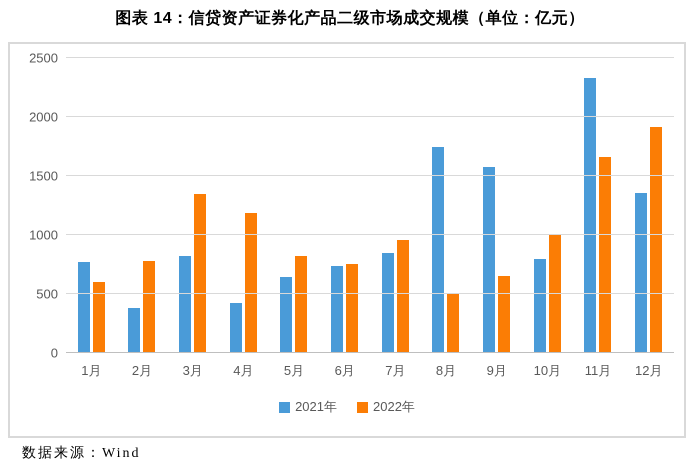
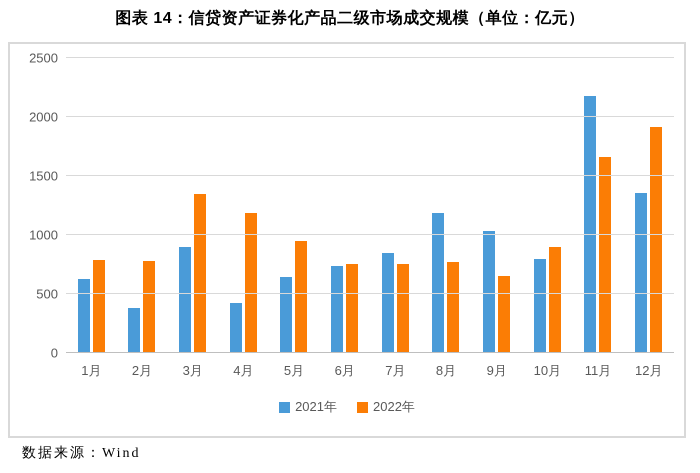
2021年/1月: 770 -> 620
2022年/1月: 600 -> 790
2021年/3月: 820 -> 900
2022年/5月: 820 -> 950
2022年/7月: 960 -> 760
2021年/8月: 1750 -> 1190
2022年/8月: 500 -> 780
2021年/9月: 1580 -> 1030
2022年/10月: 1000 -> 900
2021年/11月: 2330 -> 2180
